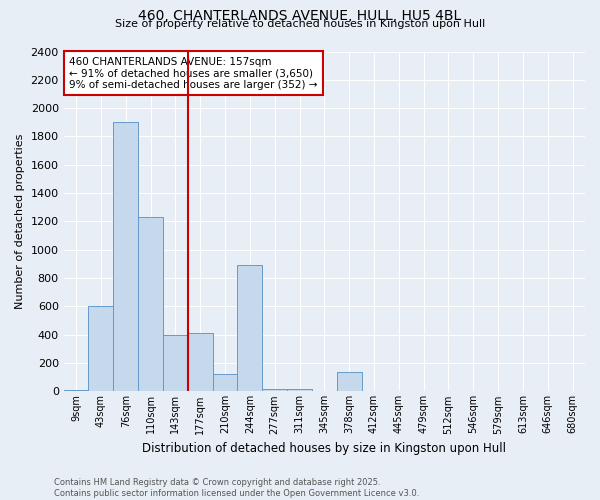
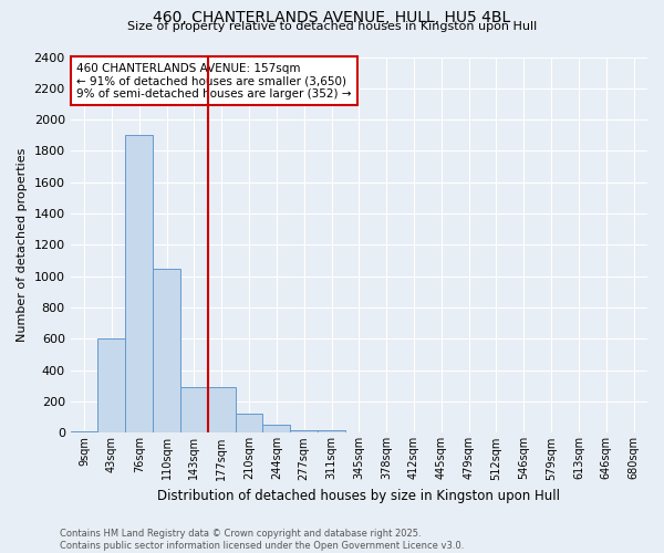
110sqm: 1230 -> 1050
143sqm: 400 -> 290
177sqm: 410 -> 290
244sqm: 890 -> 50
378sqm: 140 -> 0
